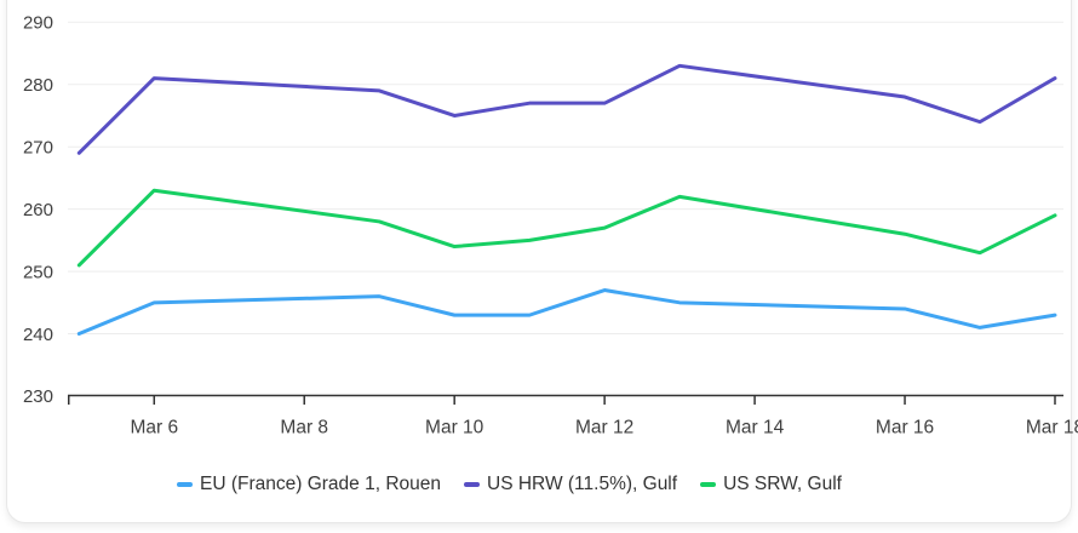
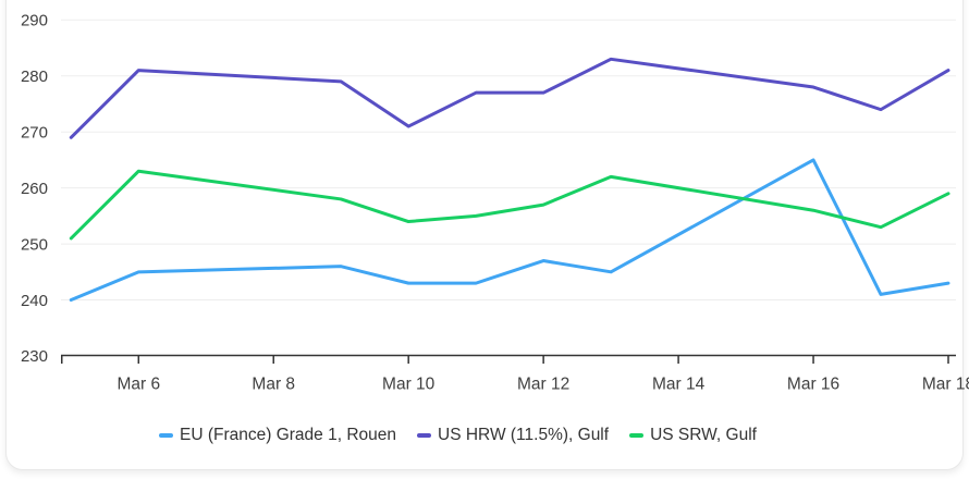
US HRW (11.5%), Gulf/Mar 10: 275 -> 271
EU (France) Grade 1, Rouen/Mar 16: 244 -> 265
